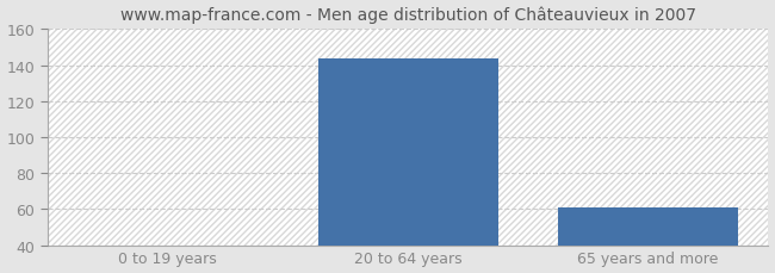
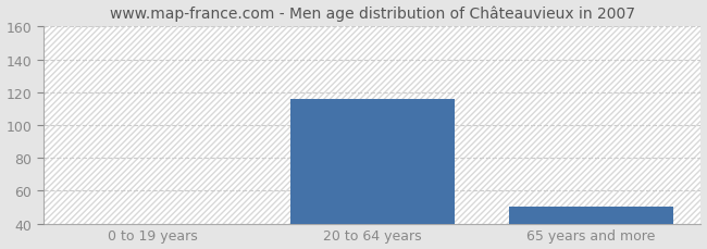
20 to 64 years: 144 -> 116
65 years and more: 61 -> 50
